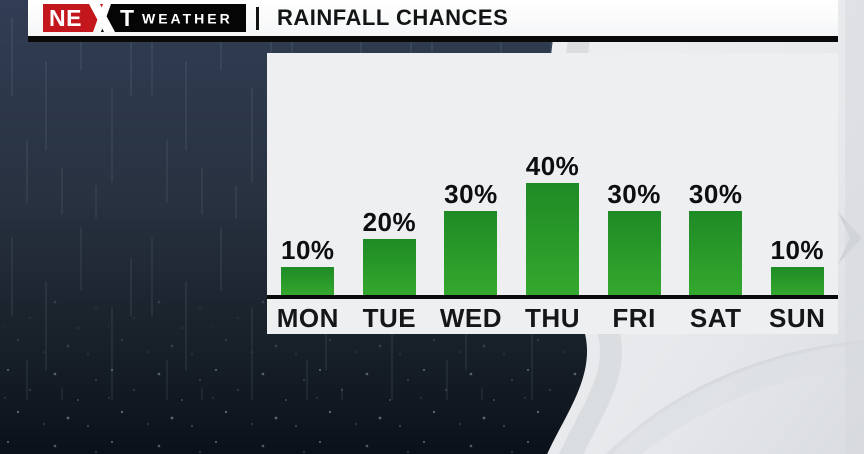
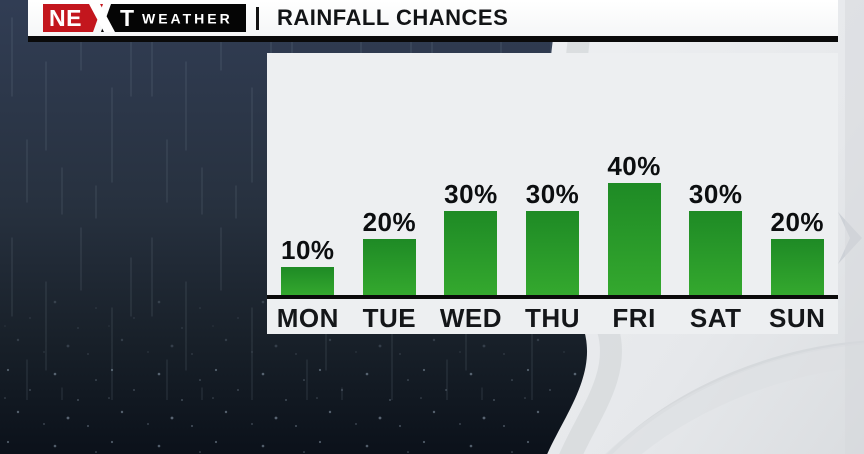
THU: 40% -> 30%
FRI: 30% -> 40%
SUN: 10% -> 20%
